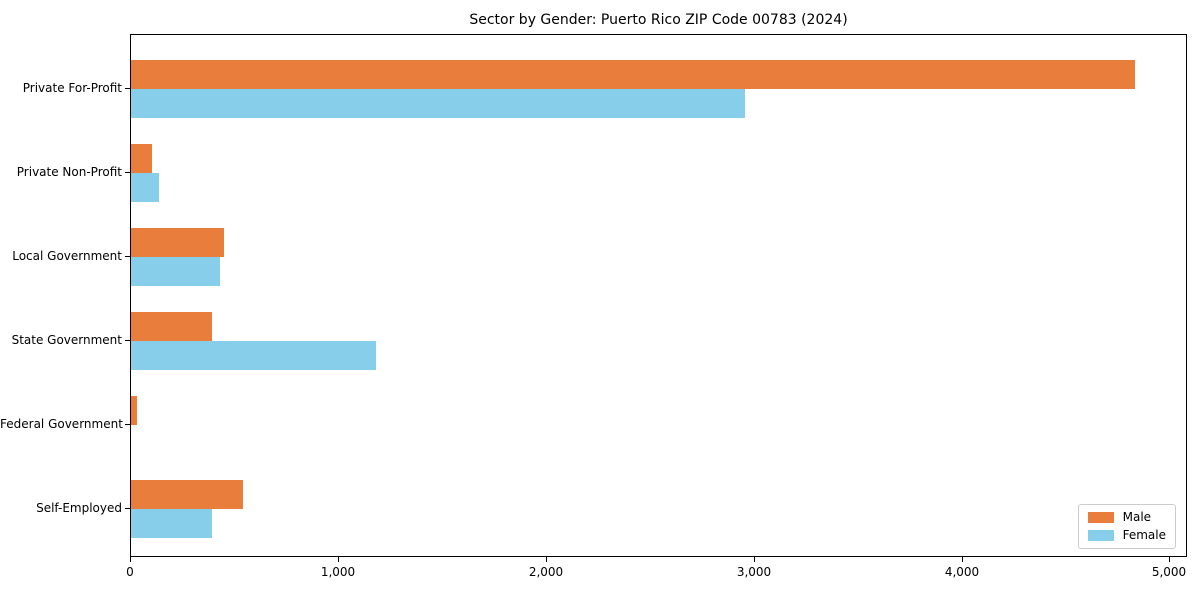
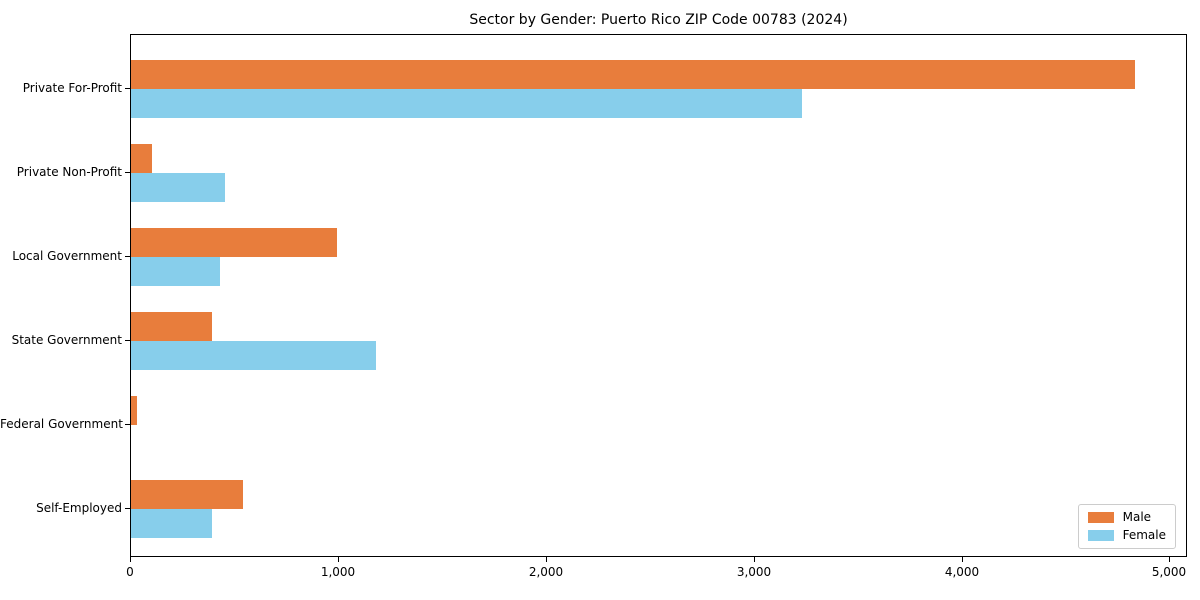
Female/Private For-Profit: 2960 -> 3230
Female/Private Non-Profit: 140 -> 450
Male/Local Government: 440 -> 990
